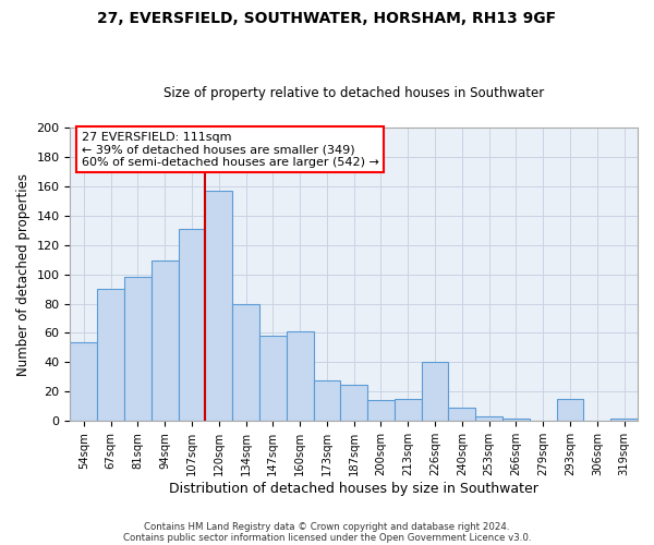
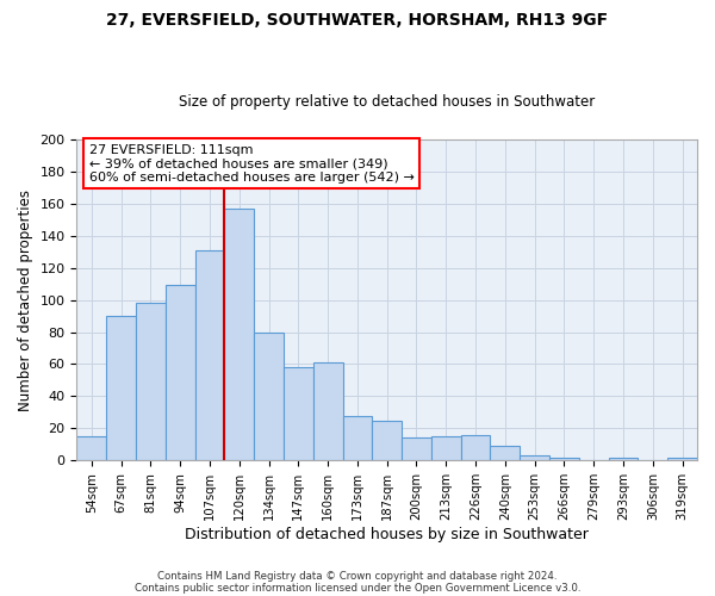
54sqm: 54 -> 15
226sqm: 40 -> 16
293sqm: 15 -> 2
